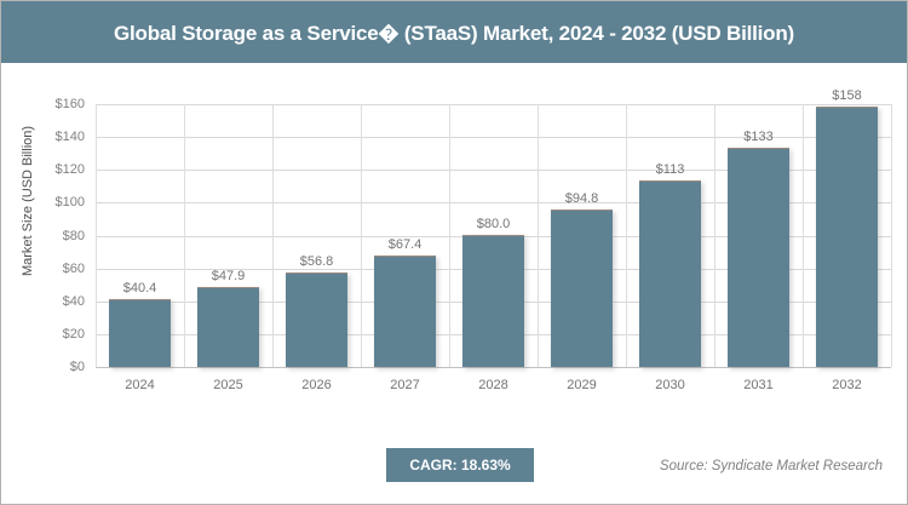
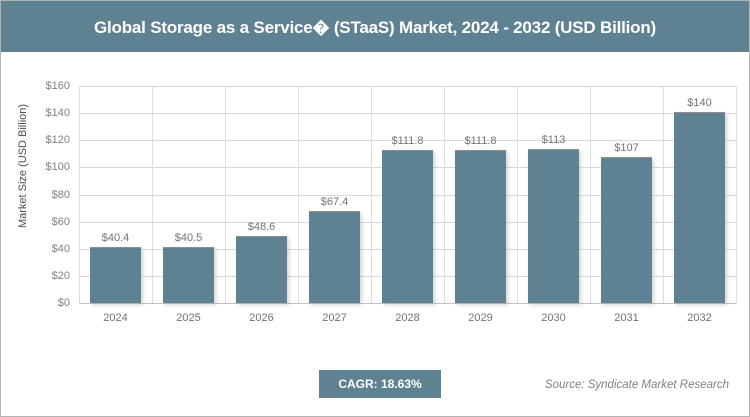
2025: $47.9 -> $40.5
2026: $56.8 -> $48.6
2028: $80.0 -> $111.8
2029: $94.8 -> $111.8
2031: $133 -> $107
2032: $158 -> $140
